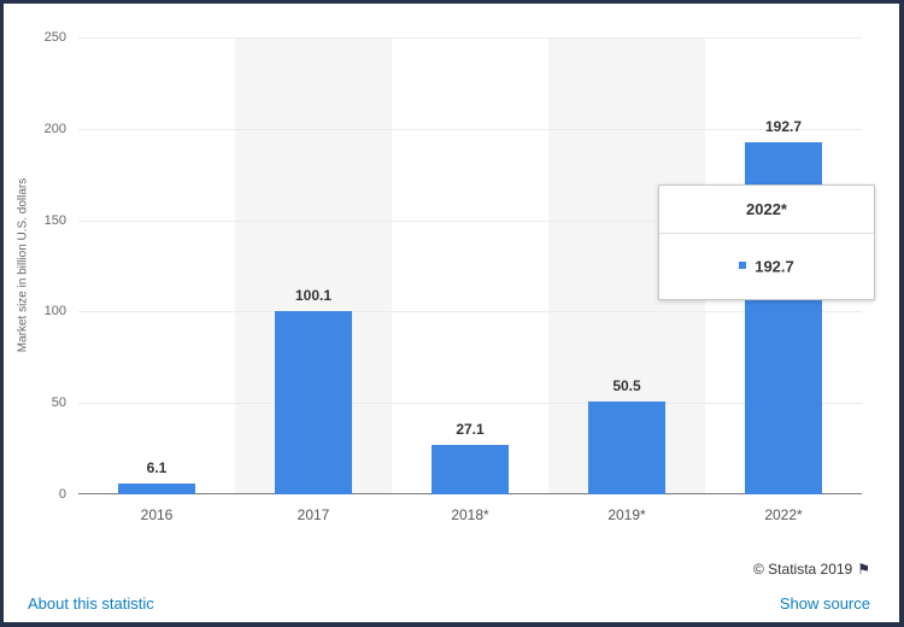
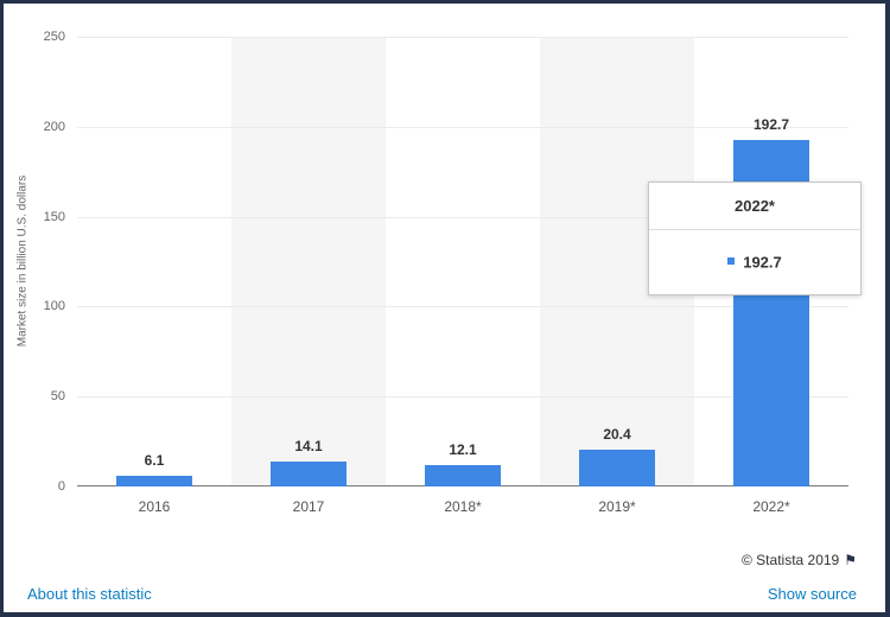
2017: 100.1 -> 14.1
2018*: 27.1 -> 12.1
2019*: 50.5 -> 20.4
